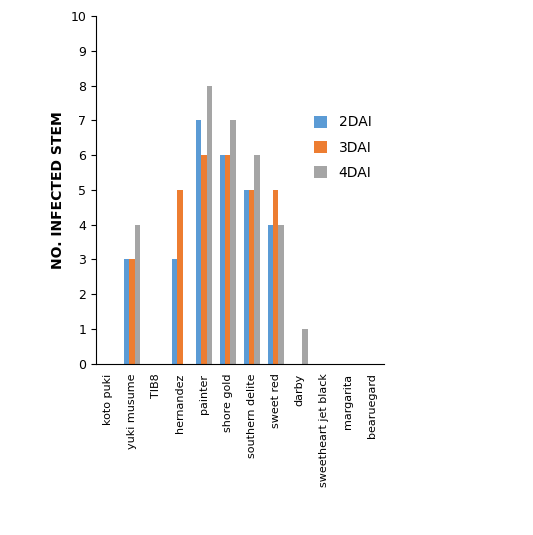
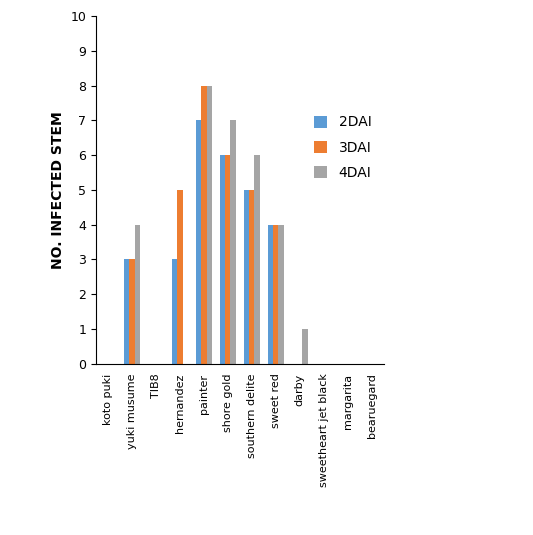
3DAI/painter: 6 -> 8
3DAI/sweet red: 5 -> 4
